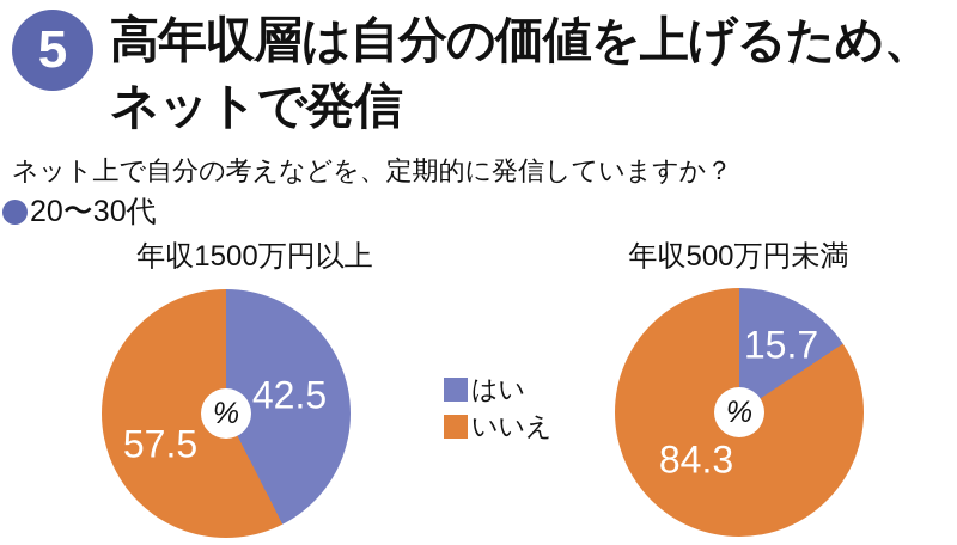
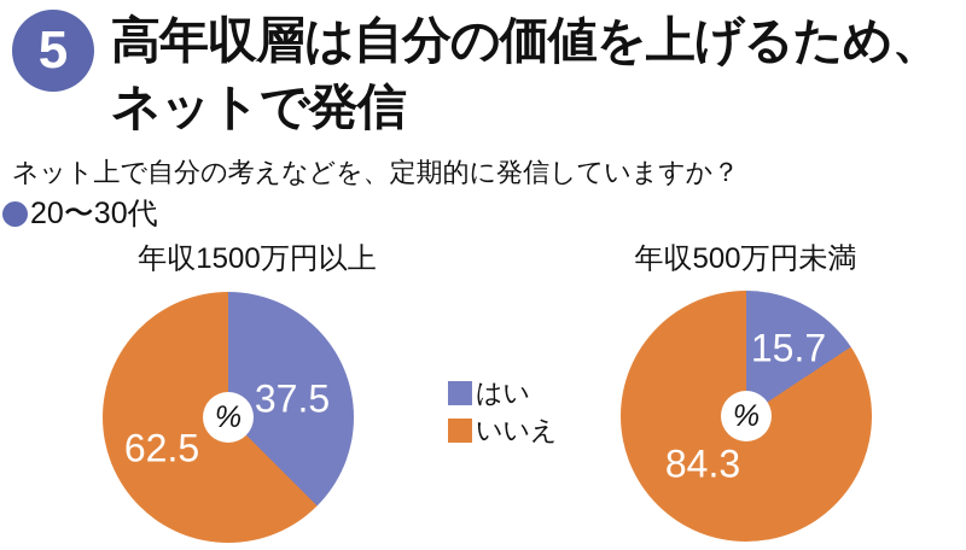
年収1500万円以上/はい: 42.5 -> 37.5
年収1500万円以上/いいえ: 57.5 -> 62.5
